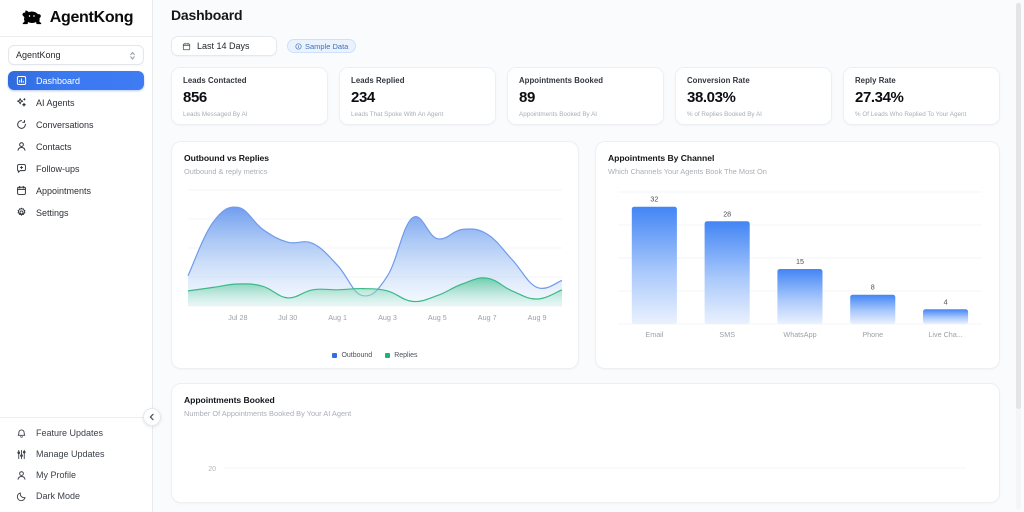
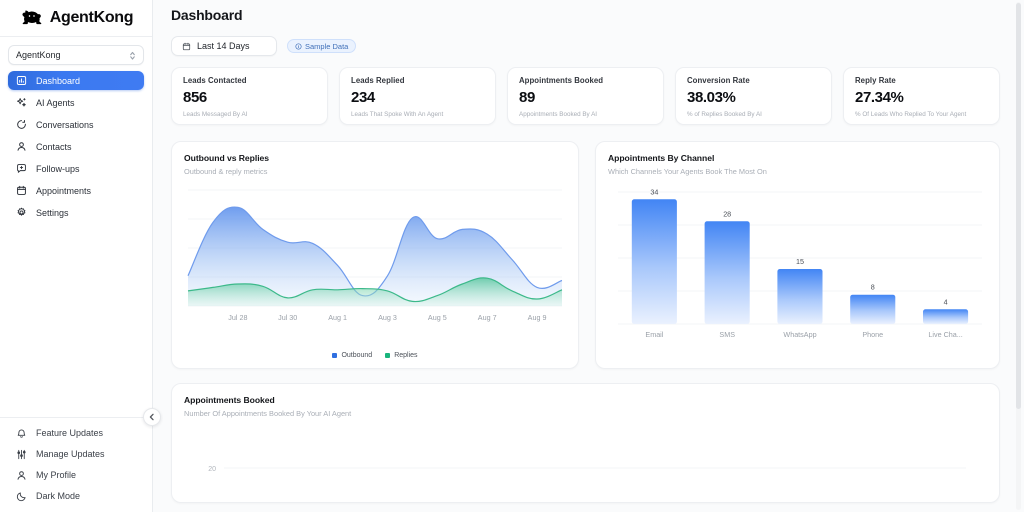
Appointments By Channel/Email: 32 -> 34
